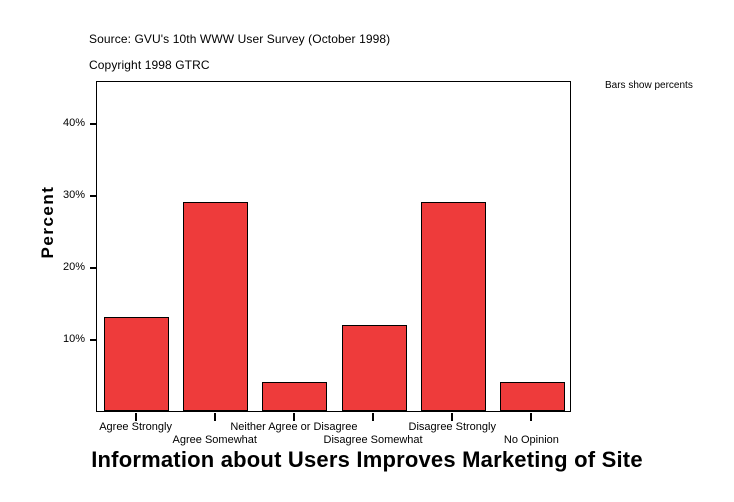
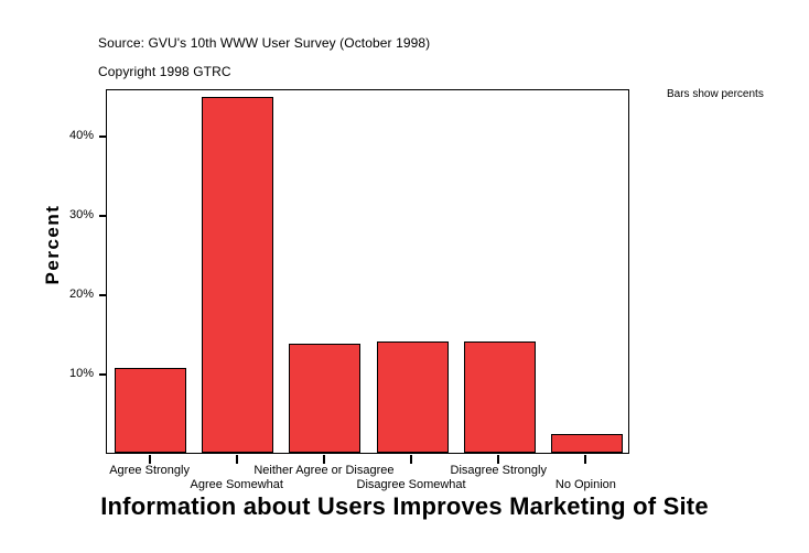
Agree Strongly: 13% -> 11%
Agree Somewhat: 29% -> 45%
Neither Agree or Disagree: 4% -> 14%
Disagree Somewhat: 12% -> 14%
Disagree Strongly: 29% -> 14%
No Opinion: 4% -> 2%
